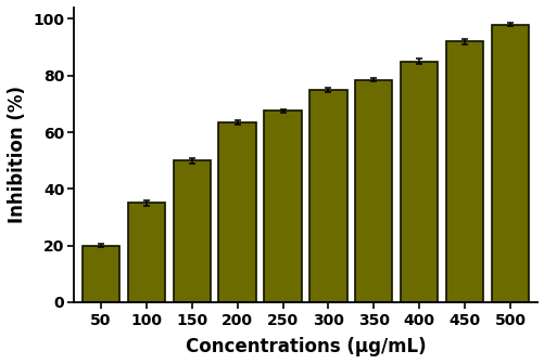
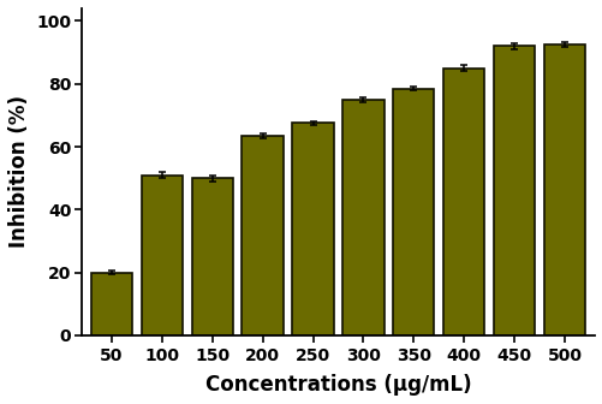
100: 35.0 -> 51.0
500: 98.0 -> 92.5
